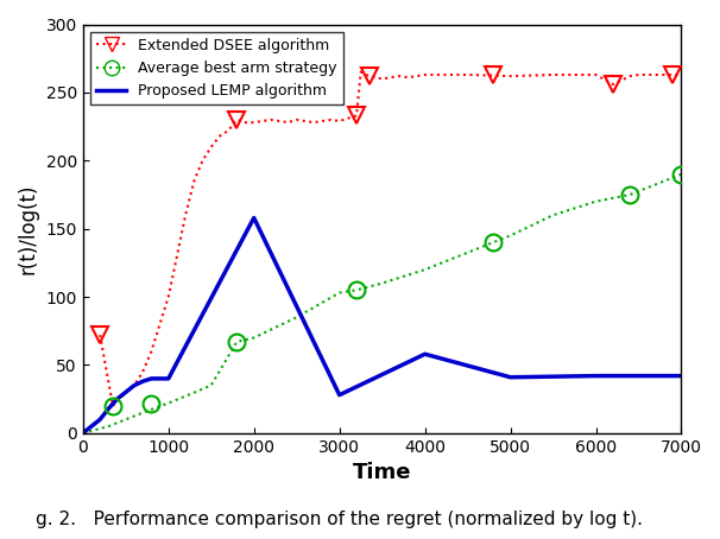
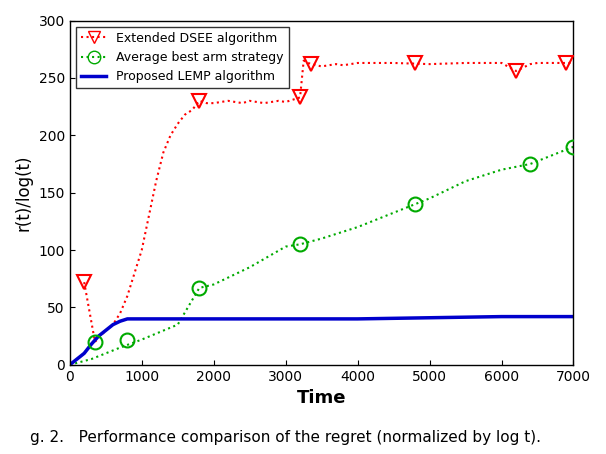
Proposed LEMP algorithm/2000: 158 -> 40
Proposed LEMP algorithm/3000: 28 -> 40
Proposed LEMP algorithm/4000: 58 -> 40
